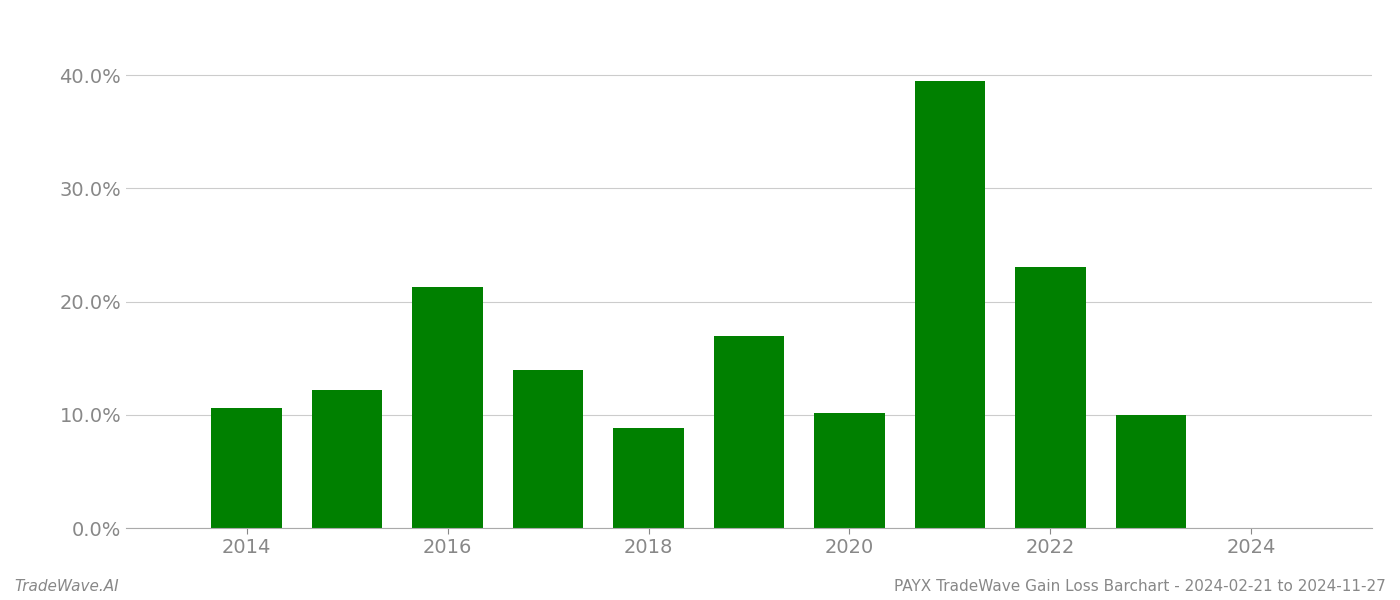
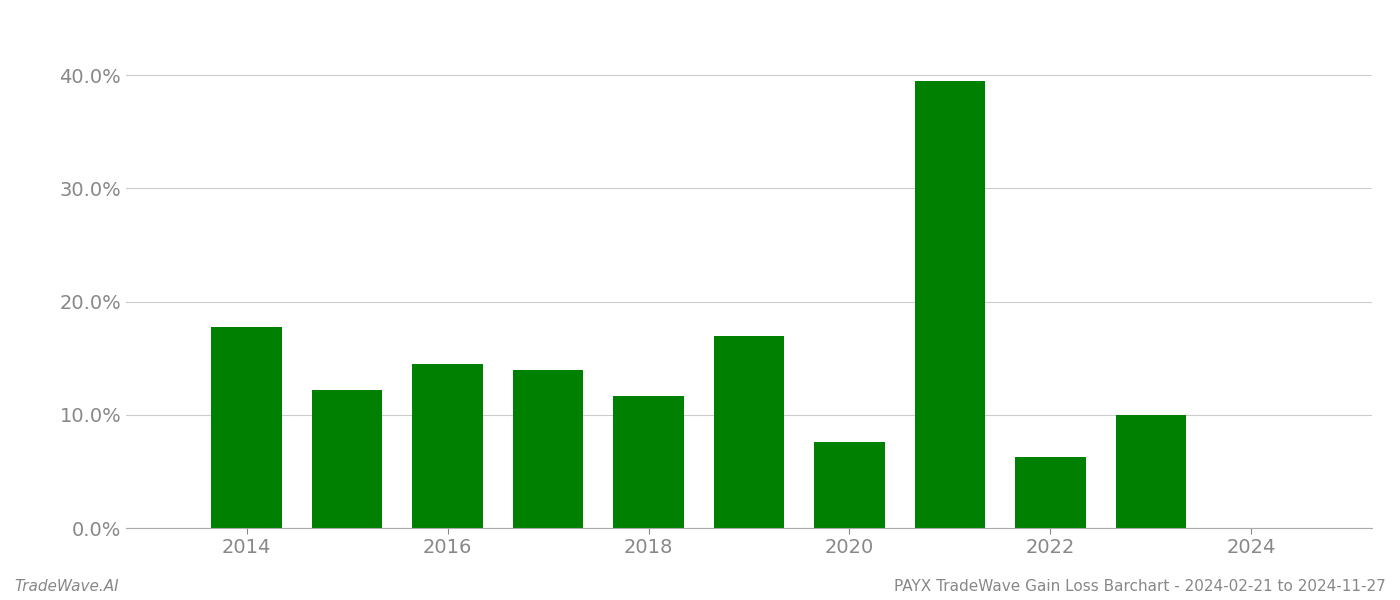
2014: 10.6% -> 17.8%
2016: 21.3% -> 14.5%
2018: 8.8% -> 11.7%
2020: 10.2% -> 7.6%
2022: 23.1% -> 6.3%
